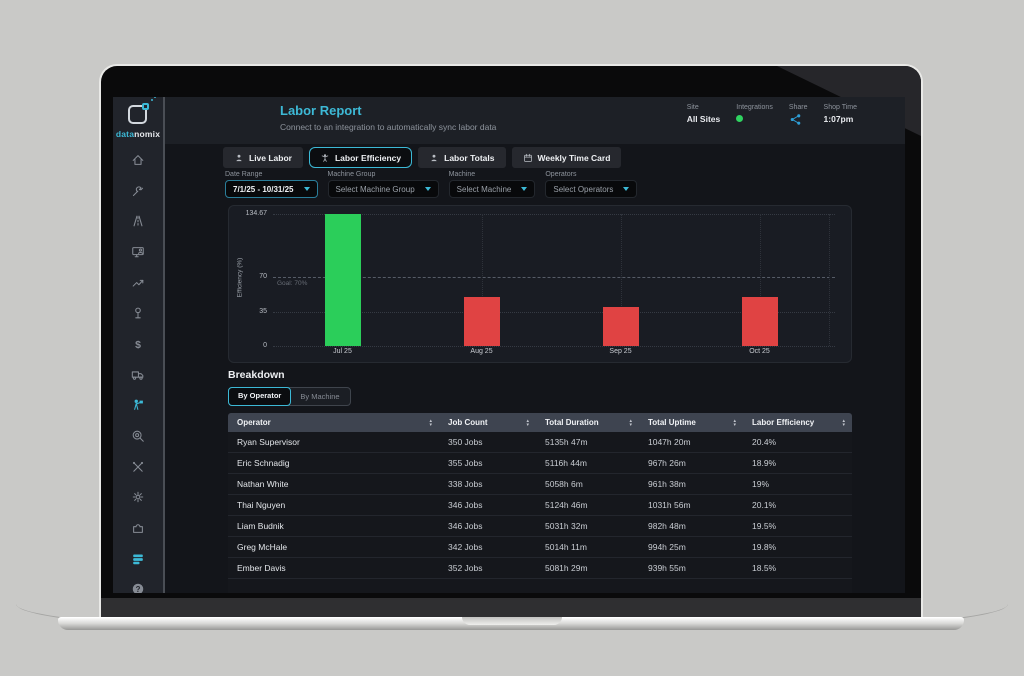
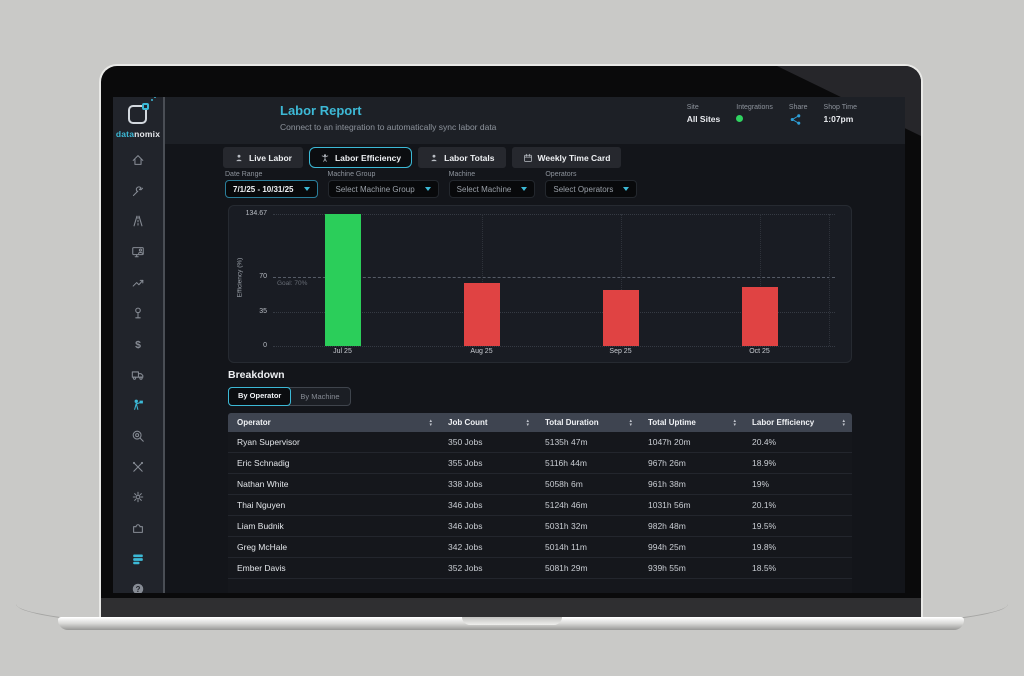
Aug 25: 50 -> 60
Sep 25: 40 -> 60
Oct 25: 50 -> 60
